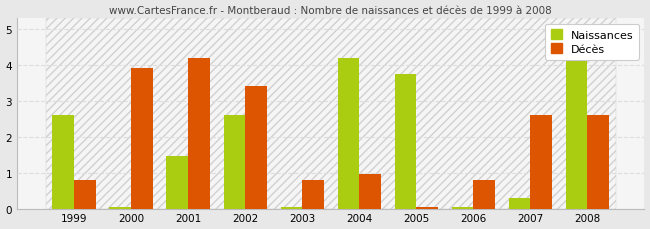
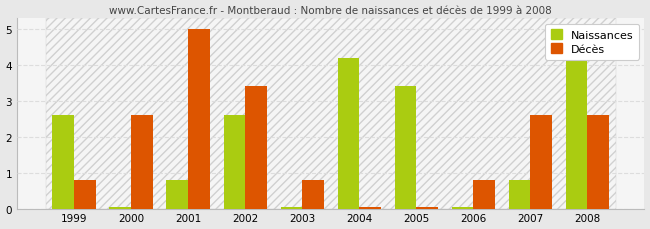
Décès/2000: 3.90 -> 2.60
Naissances/2001: 1.45 -> 0.80
Décès/2001: 4.20 -> 5.00
Décès/2004: 0.95 -> 0.05
Naissances/2005: 3.75 -> 3.40
Naissances/2007: 0.30 -> 0.80
